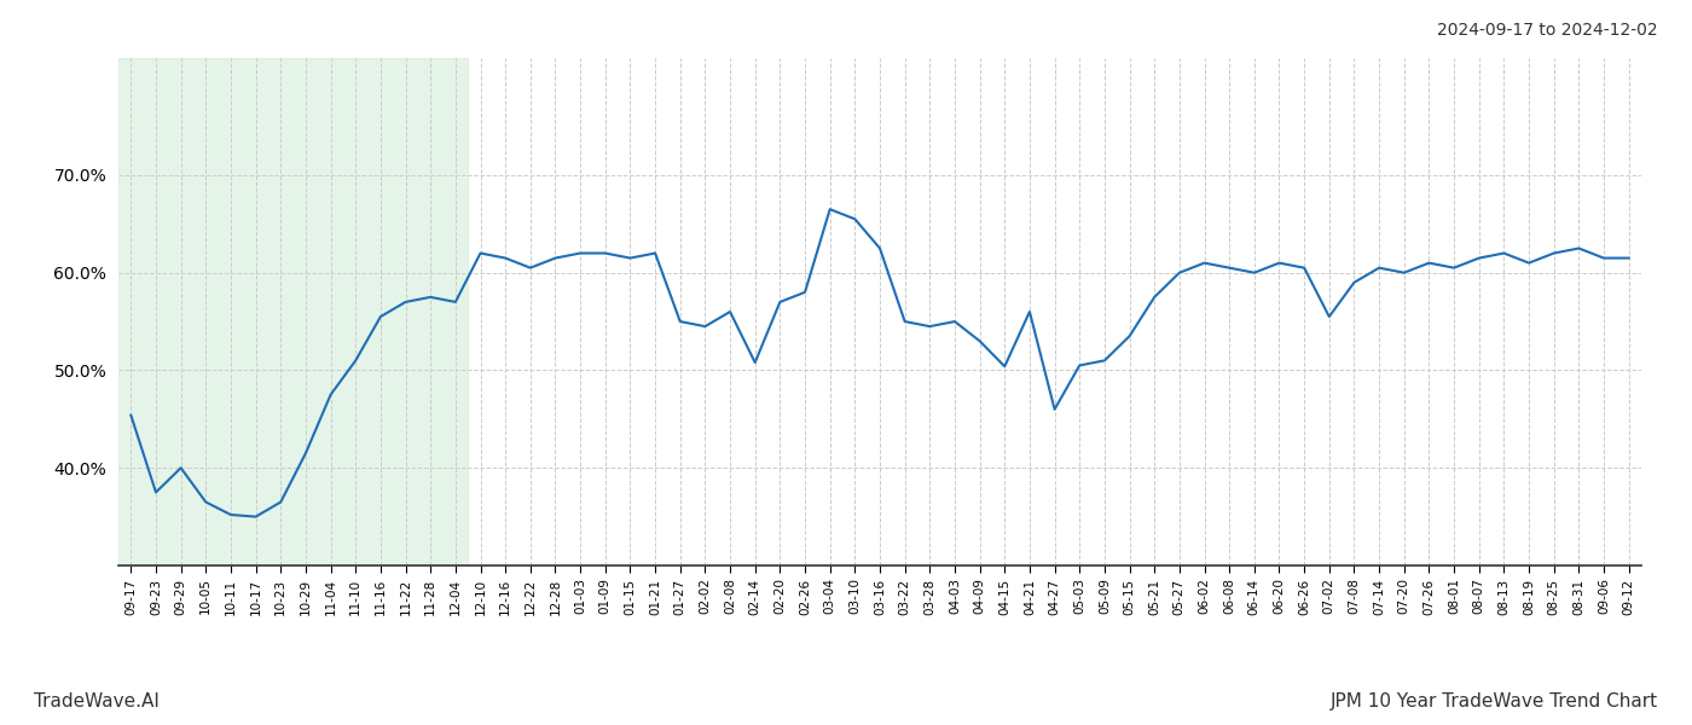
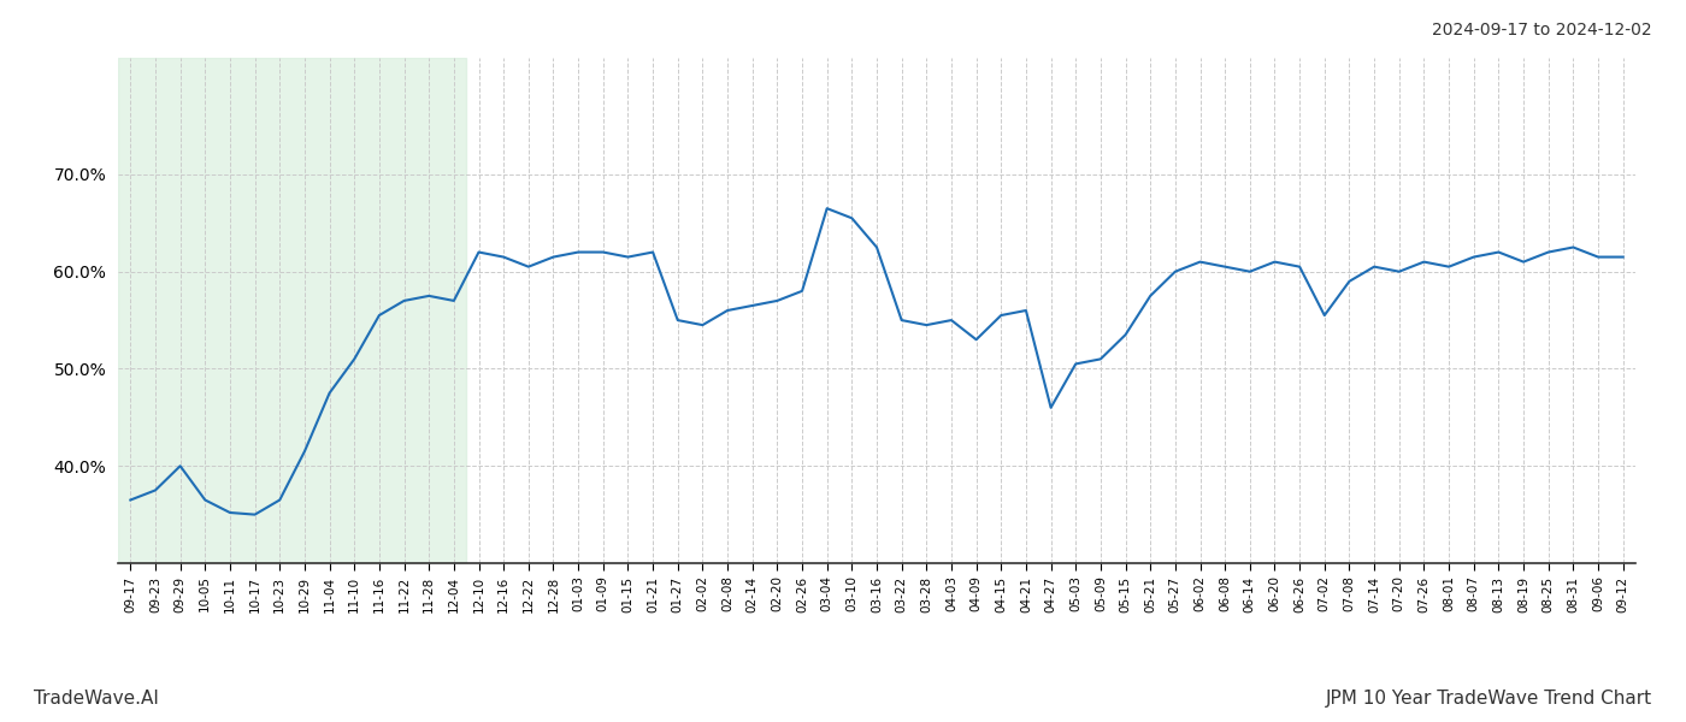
09-17: 45.4% -> 36.5%
02-14: 50.8% -> 56.5%
04-15: 50.4% -> 55.5%
